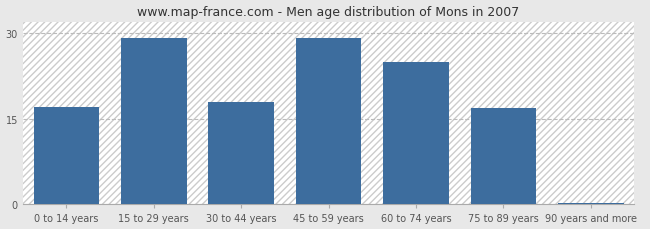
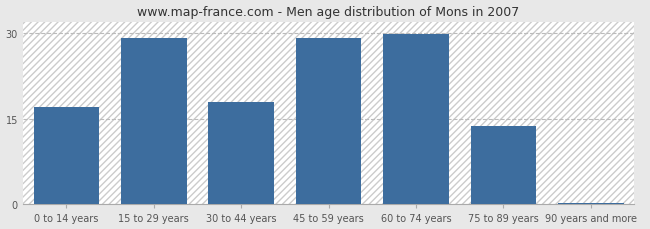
60 to 74 years: 25.0 -> 29.8
75 to 89 years: 16.8 -> 13.8
